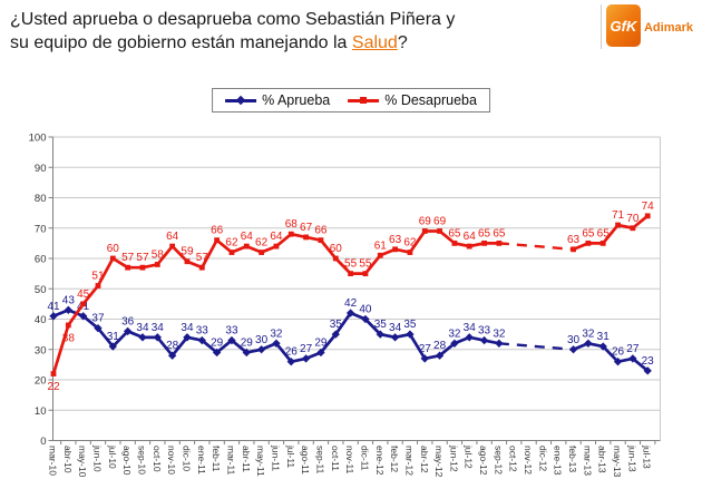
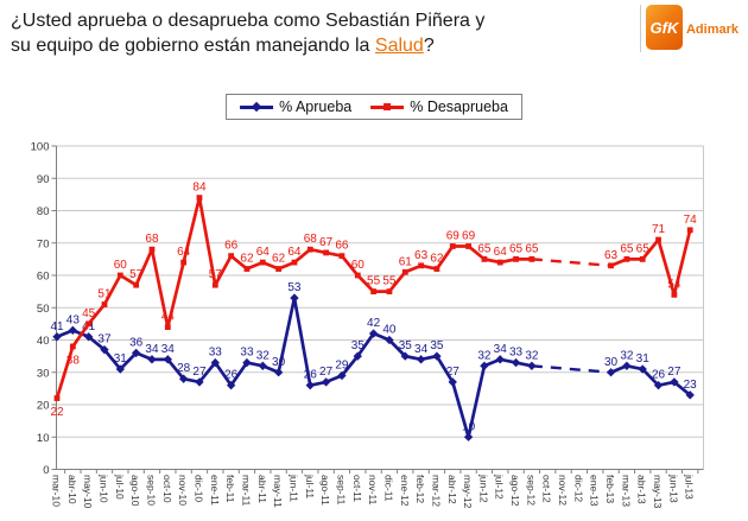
% Desaprueba/sep-10: 57 -> 68
% Desaprueba/oct-10: 58 -> 44
% Aprueba/dic-10: 34 -> 27
% Desaprueba/dic-10: 59 -> 84
% Aprueba/feb-11: 29 -> 26
% Aprueba/abr-11: 29 -> 32
% Aprueba/jun-11: 32 -> 53
% Aprueba/may-12: 28 -> 10
% Desaprueba/jun-13: 70 -> 54
